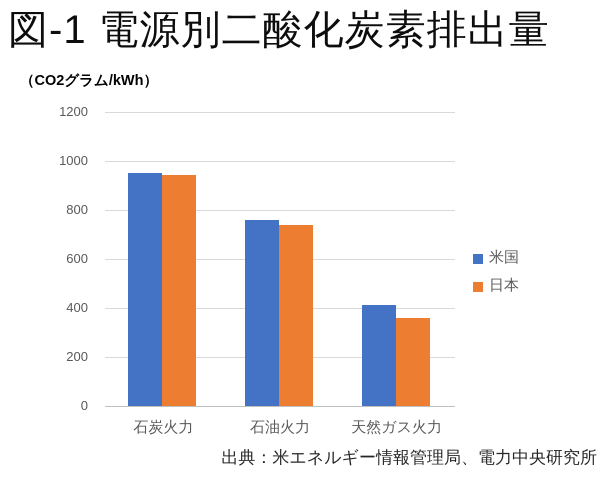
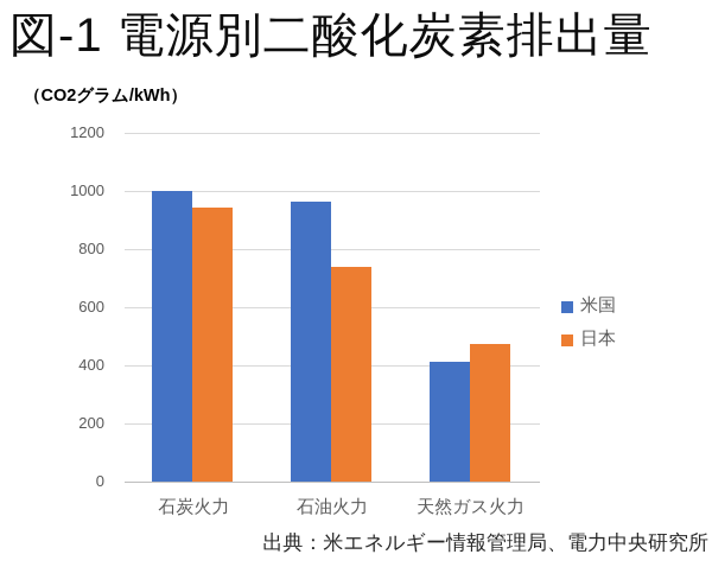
米国/石炭火力: 950 -> 1000
米国/石油火力: 760 -> 960
日本/天然ガス火力: 360 -> 470
